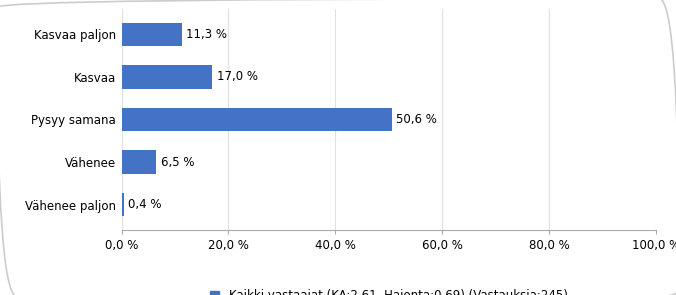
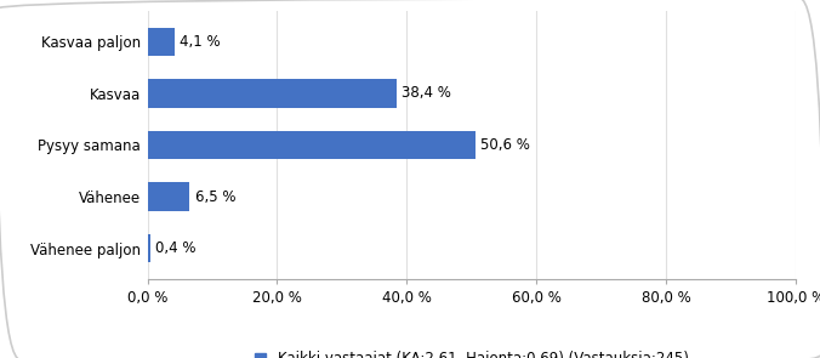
Kasvaa paljon: 11,3 -> 4,1
Kasvaa: 17,0 -> 38,4
